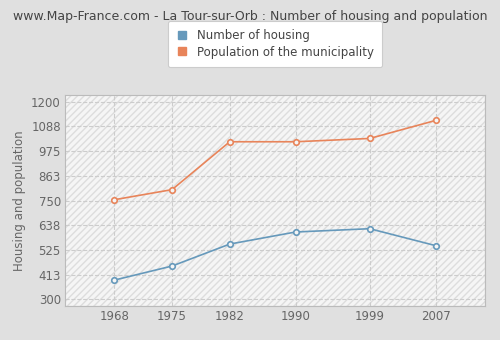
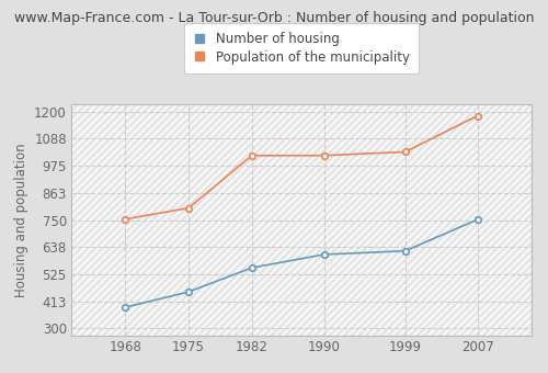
Number of housing/2007: 545 -> 752
Population of the municipality/2007: 1115 -> 1183
